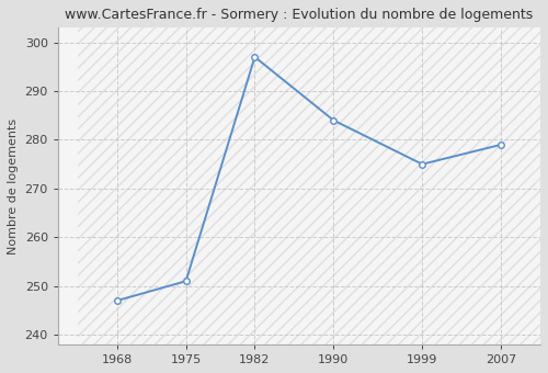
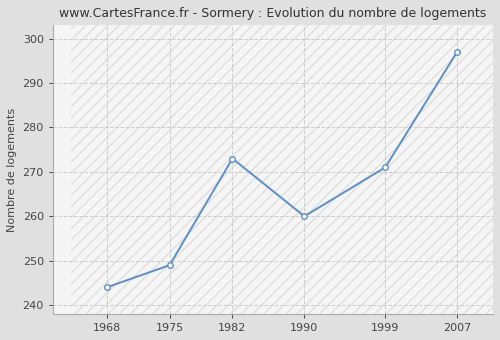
1968: 247 -> 244
1975: 251 -> 249
1982: 297 -> 273
1990: 284 -> 260
1999: 275 -> 271
2007: 279 -> 297
